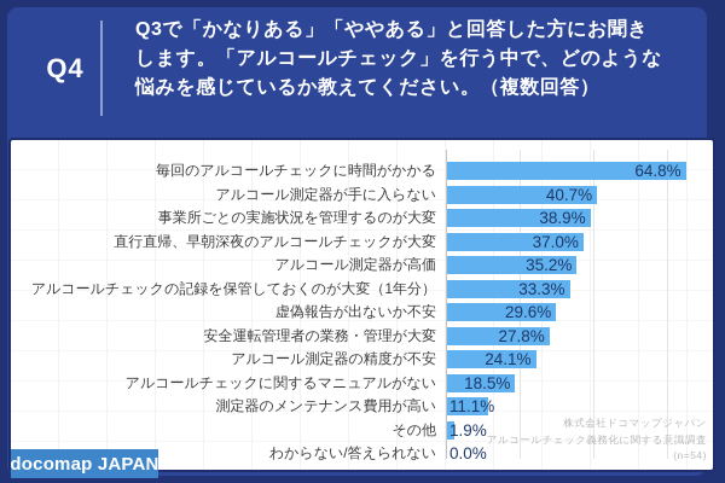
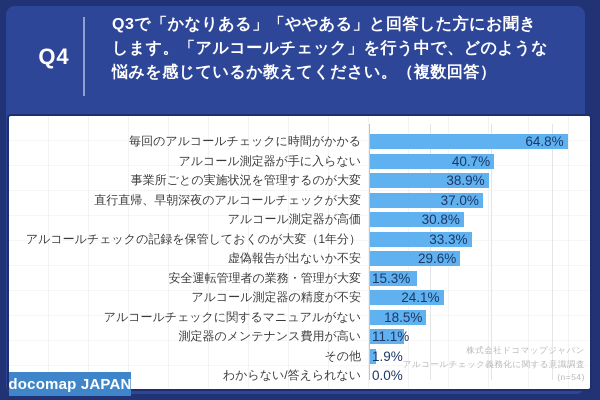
アルコール測定器が高価: 35.2% -> 30.8%
安全運転管理者の業務・管理が大変: 27.8% -> 15.3%
